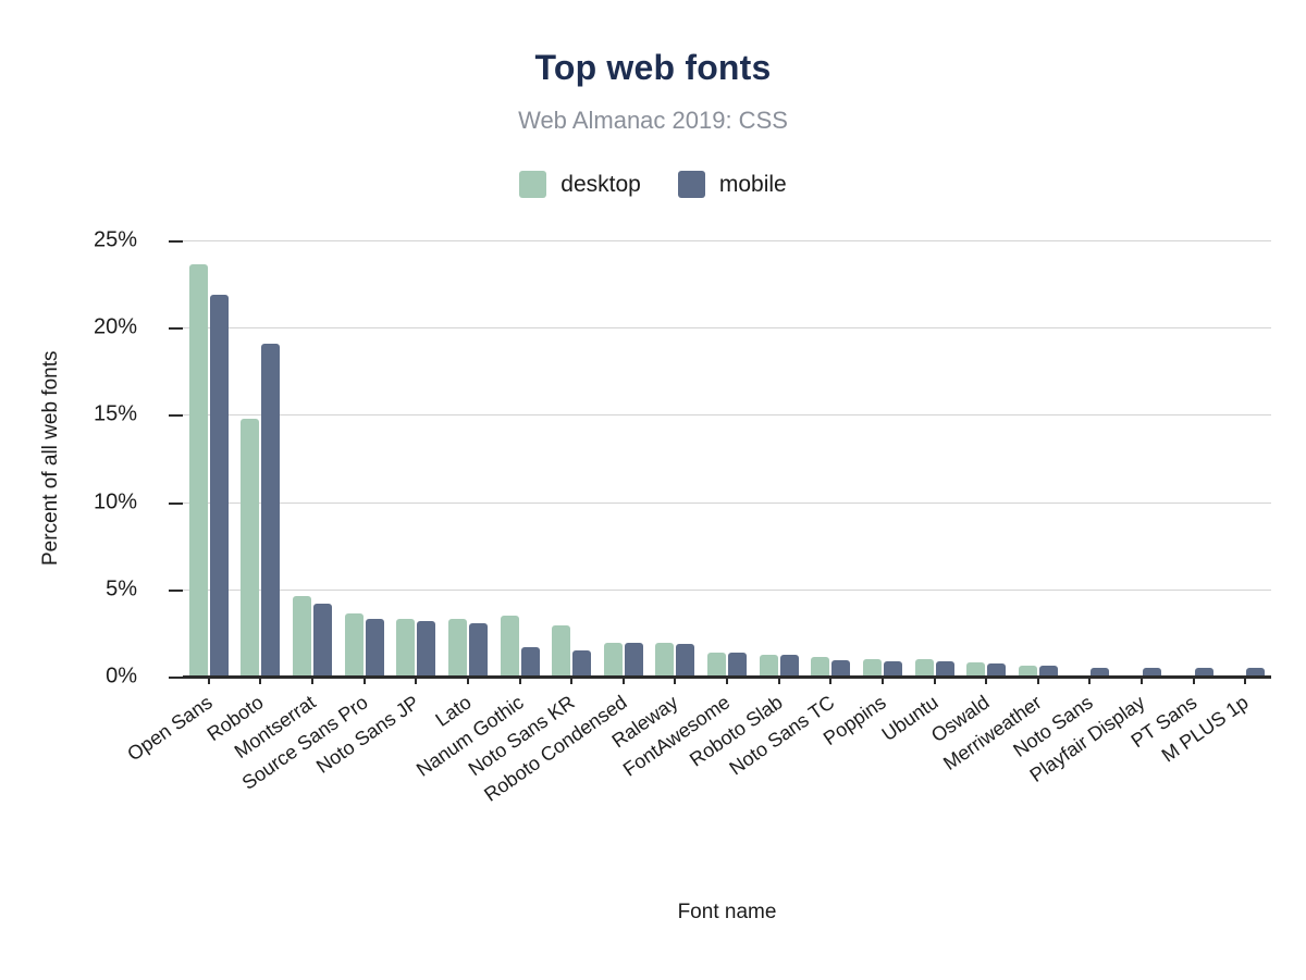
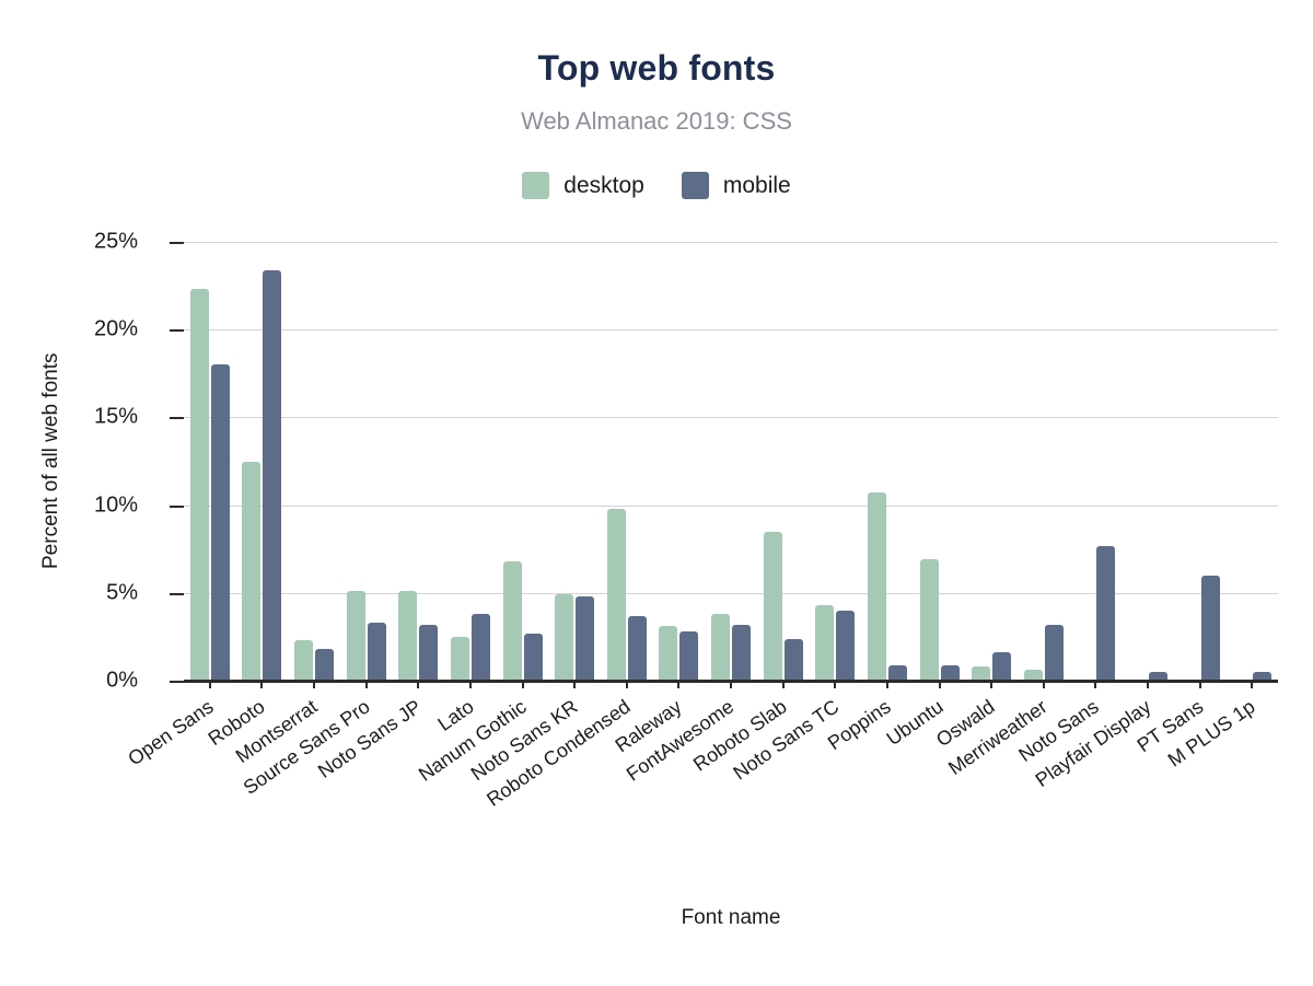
desktop/Open Sans: 23.6% -> 22.3%
mobile/Open Sans: 21.9% -> 18.0%
desktop/Roboto: 14.8% -> 12.5%
mobile/Roboto: 19.1% -> 23.4%
desktop/Montserrat: 4.6% -> 2.3%
mobile/Montserrat: 4.2% -> 1.8%
desktop/Source Sans Pro: 3.6% -> 5.1%
desktop/Noto Sans JP: 3.3% -> 5.1%
desktop/Lato: 3.3% -> 2.5%
mobile/Lato: 3.0% -> 3.8%
desktop/Nanum Gothic: 3.5% -> 6.8%
mobile/Nanum Gothic: 1.7% -> 2.7%
desktop/Noto Sans KR: 3.0% -> 4.9%
mobile/Noto Sans KR: 1.5% -> 4.8%
desktop/Roboto Condensed: 1.9% -> 9.8%
mobile/Roboto Condensed: 1.9% -> 3.7%
desktop/Raleway: 1.9% -> 3.1%
mobile/Raleway: 1.9% -> 2.8%
desktop/FontAwesome: 1.4% -> 3.8%
mobile/FontAwesome: 1.4% -> 3.2%
desktop/Roboto Slab: 1.2% -> 8.5%
mobile/Roboto Slab: 1.2% -> 2.4%
desktop/Noto Sans TC: 1.1% -> 4.3%
mobile/Noto Sans TC: 0.9% -> 4.0%
desktop/Poppins: 1.0% -> 10.7%
desktop/Ubuntu: 1.0% -> 6.9%
mobile/Oswald: 0.8% -> 1.6%
mobile/Merriweather: 0.6% -> 3.2%
mobile/Noto Sans: 0.5% -> 7.7%
mobile/PT Sans: 0.5% -> 6.0%
